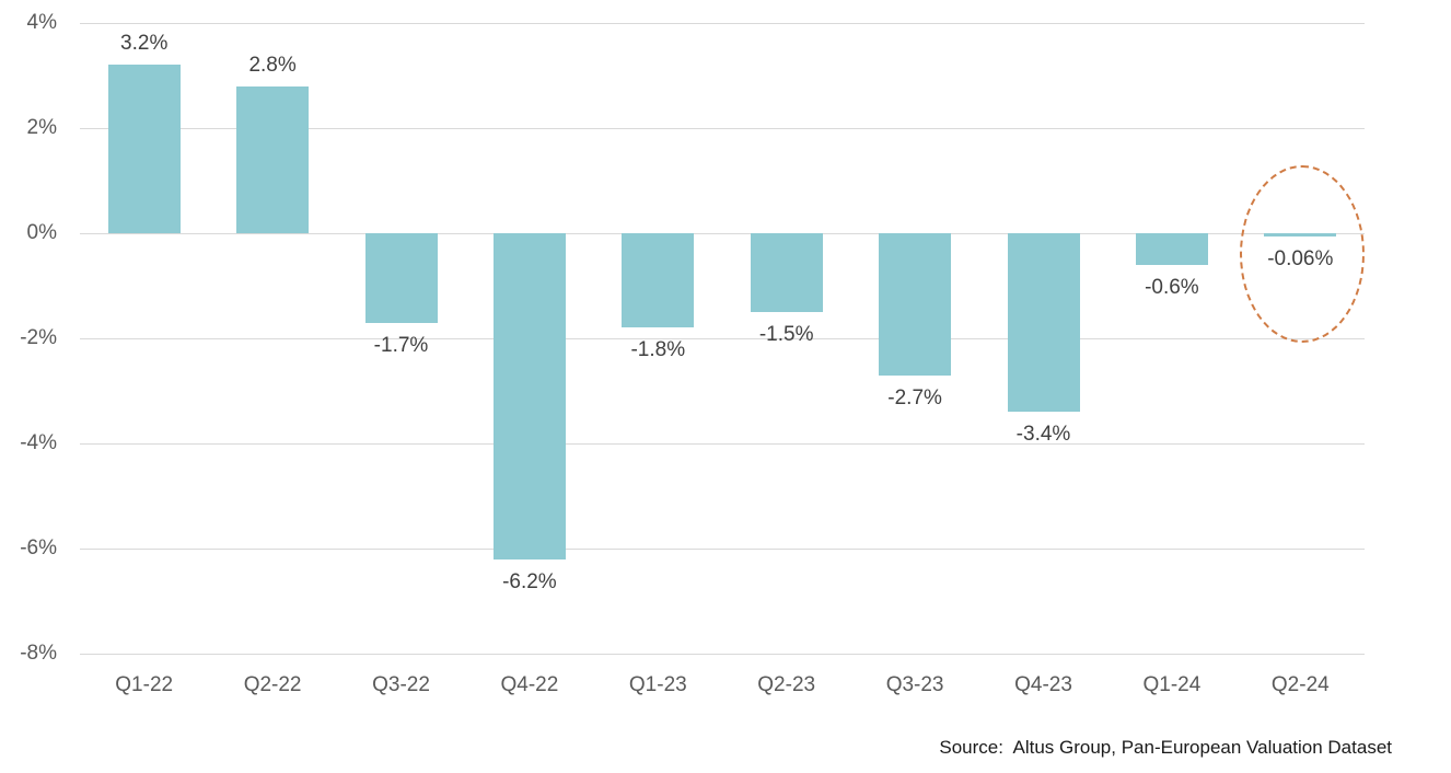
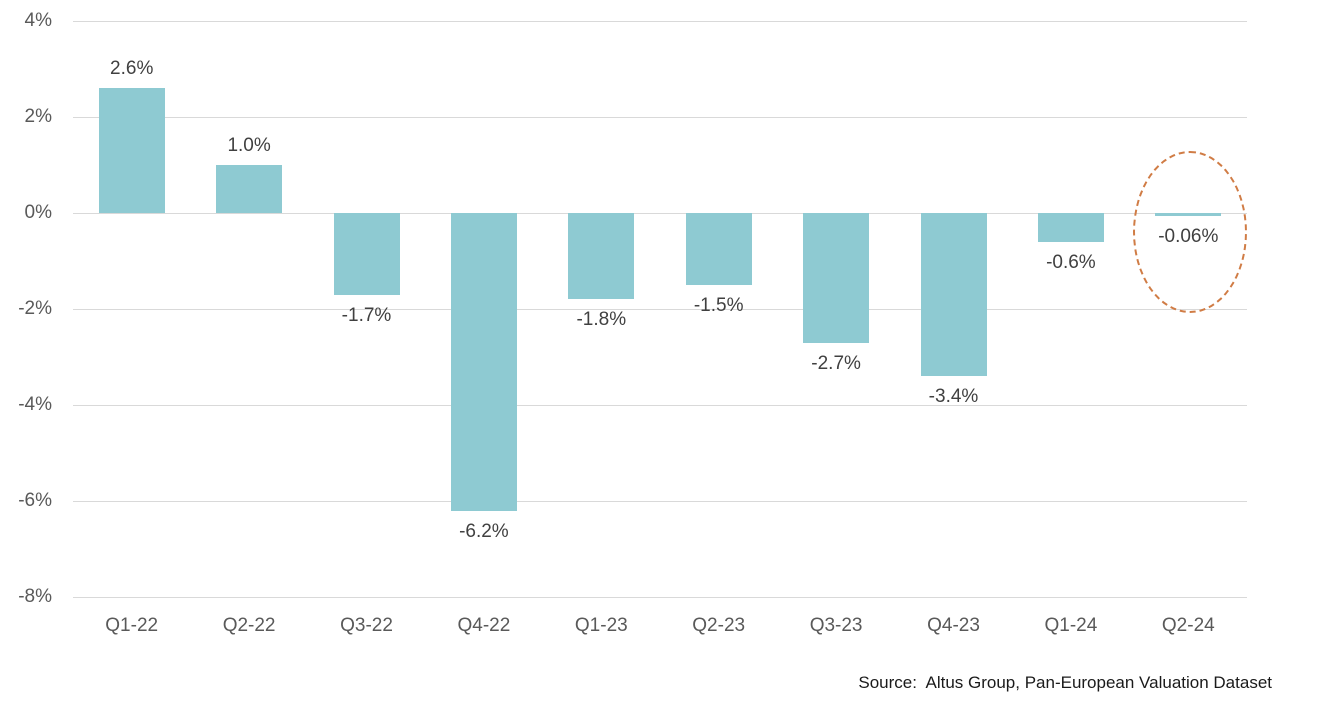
Q1-22: 3.2% -> 2.6%
Q2-22: 2.8% -> 1.0%
